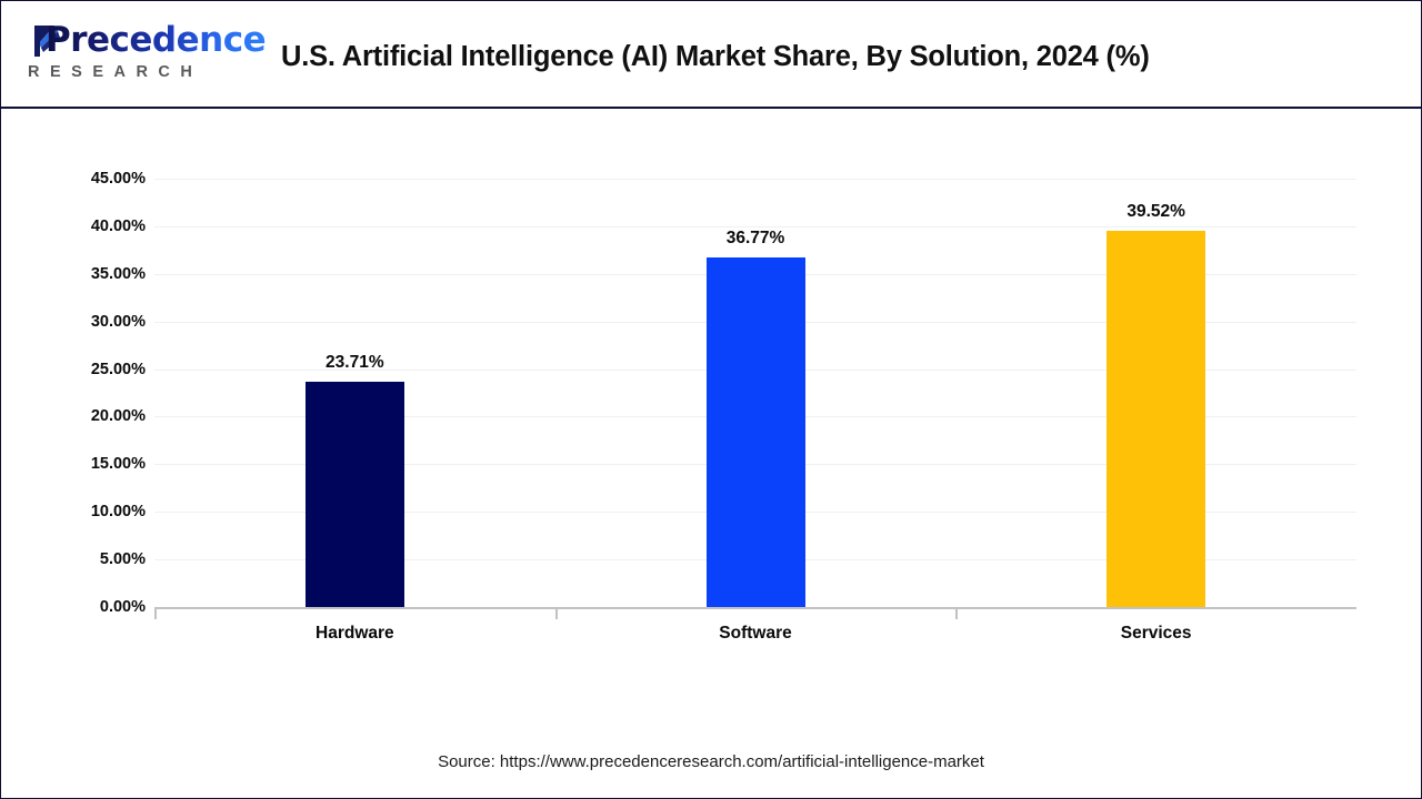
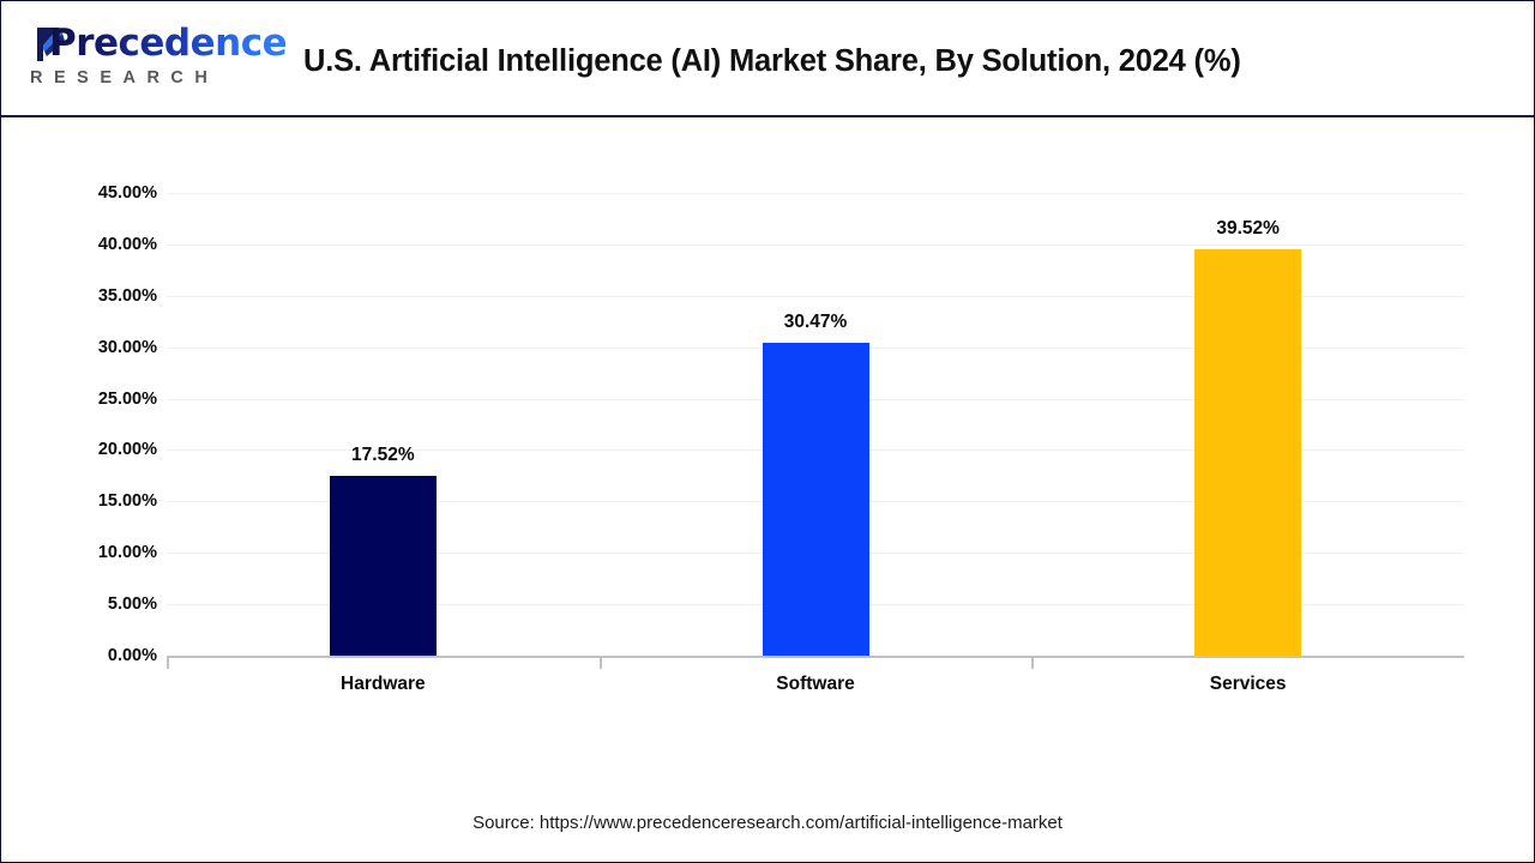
Hardware: 23.71% -> 17.52%
Software: 36.77% -> 30.47%
